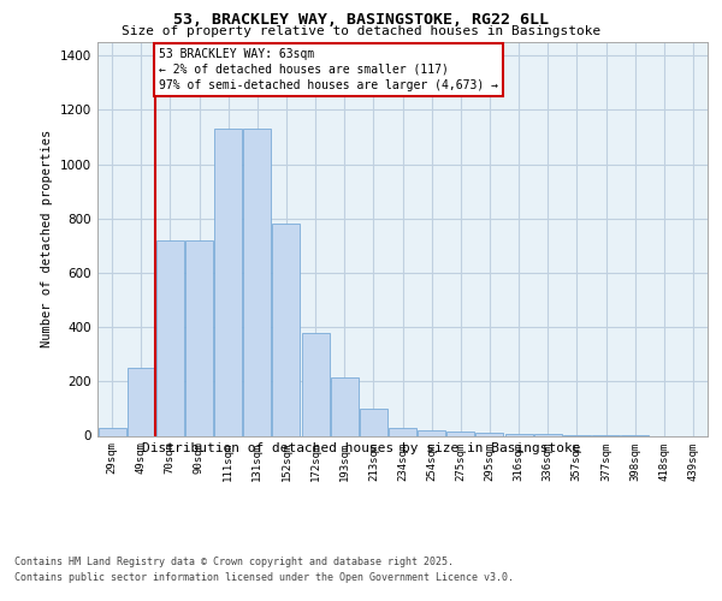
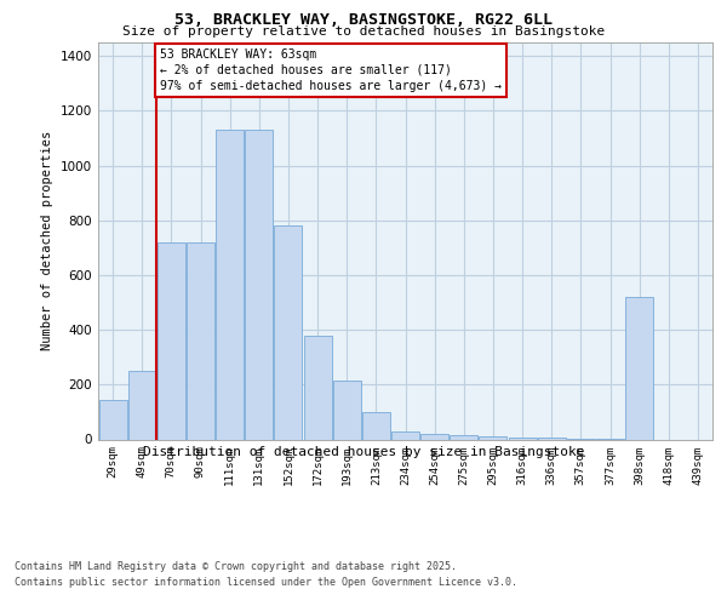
29sqm: 30 -> 145
398sqm: 1 -> 520
